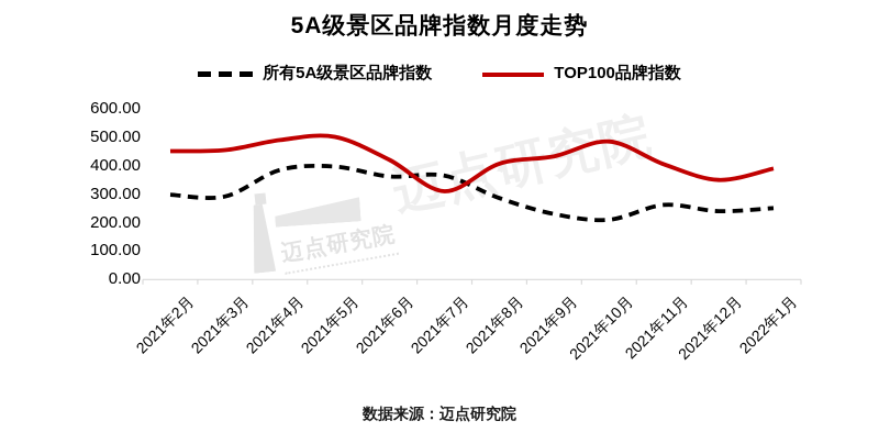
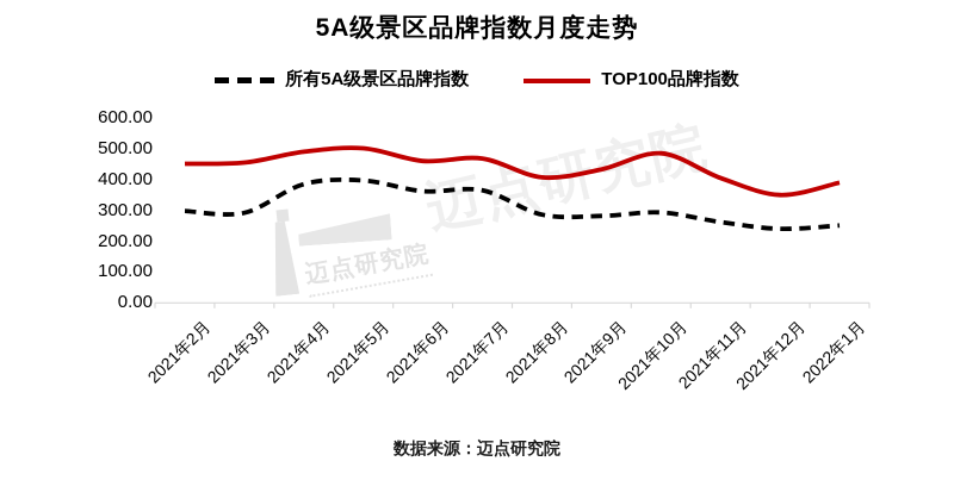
TOP100品牌指数/2021年6月: 420 -> 460
TOP100品牌指数/2021年7月: 310 -> 470
所有5A级景区品牌指数/2021年9月: 230 -> 280
所有5A级景区品牌指数/2021年10月: 210 -> 290
